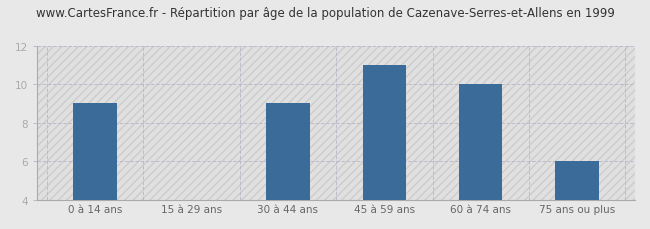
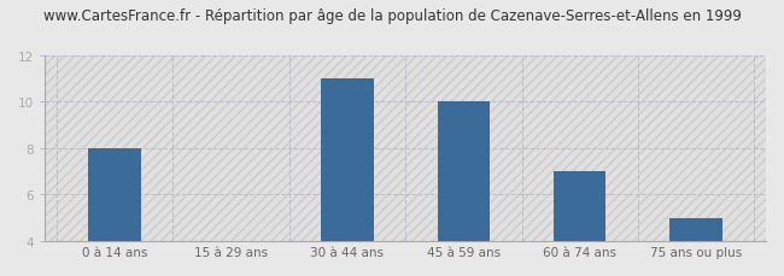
0 à 14 ans: 9 -> 8
30 à 44 ans: 9 -> 11
45 à 59 ans: 11 -> 10
60 à 74 ans: 10 -> 7
75 ans ou plus: 6 -> 5
